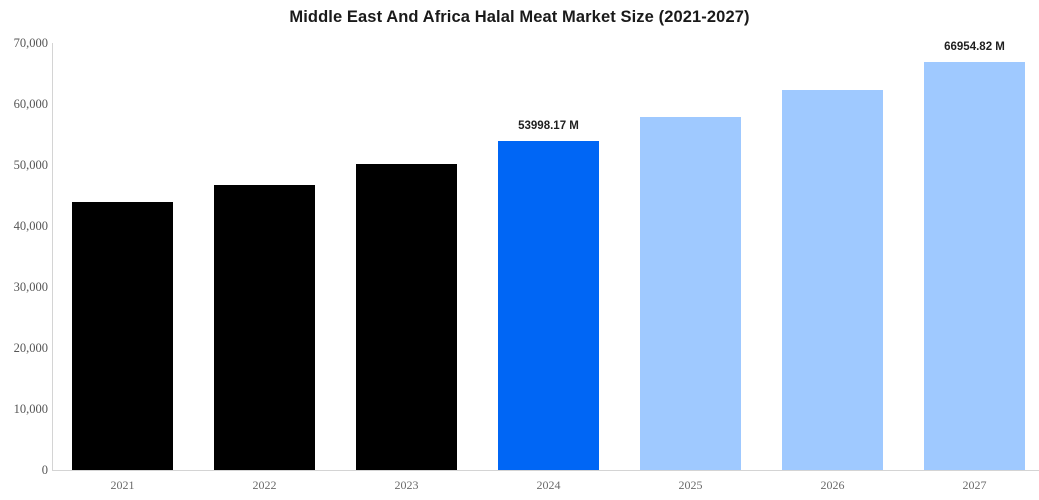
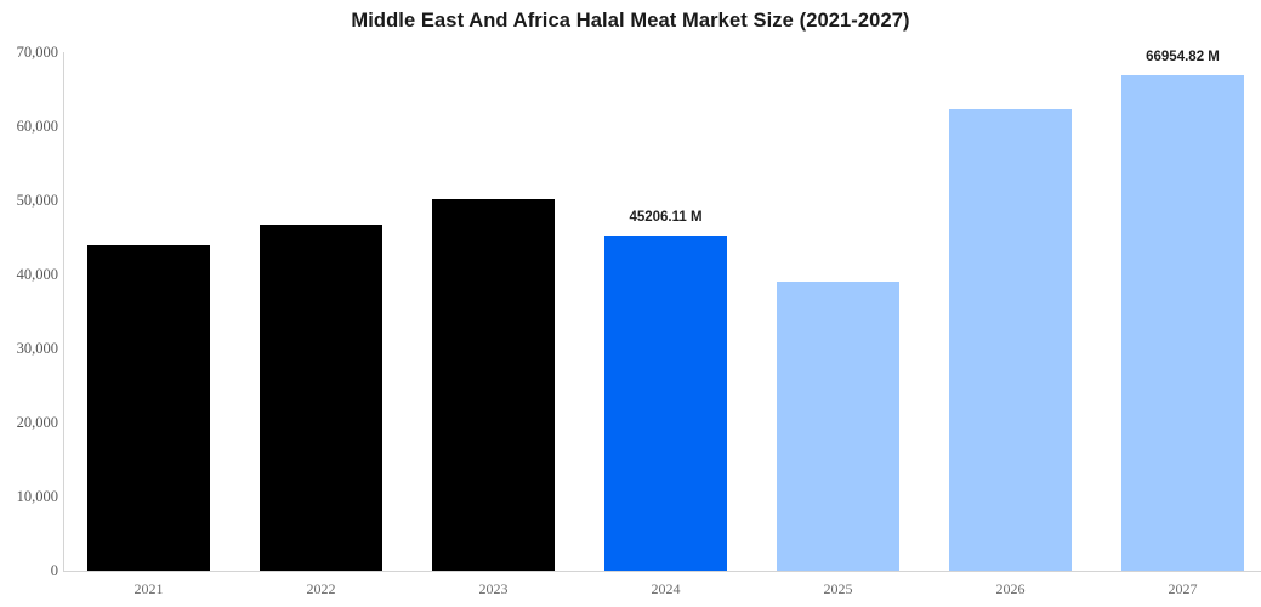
2024: 53998.17 -> 45206.11
2025: 58000 -> 39000
